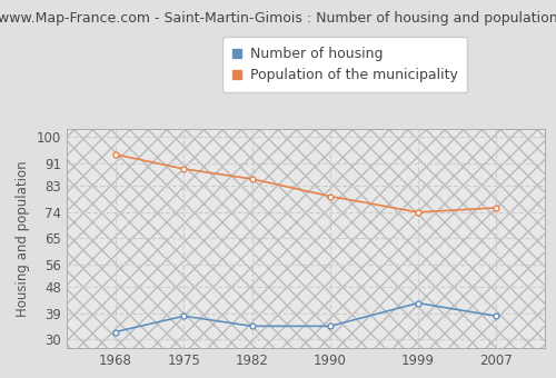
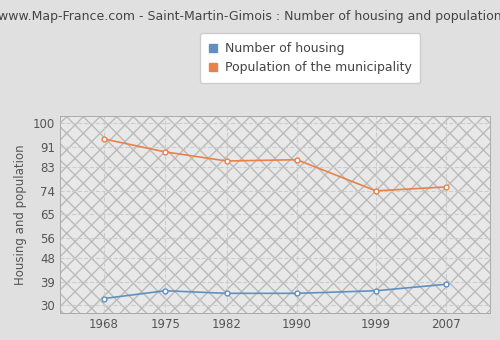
Number of housing/1975: 38.0 -> 35.5
Population of the municipality/1990: 79.5 -> 86.0
Number of housing/1999: 42.5 -> 35.5
